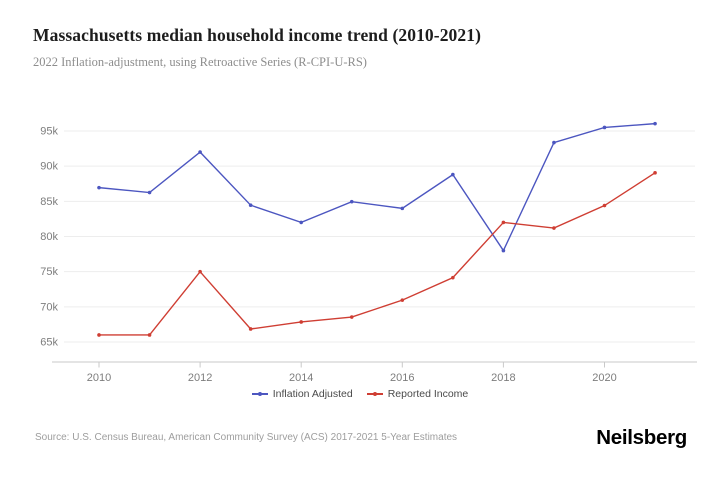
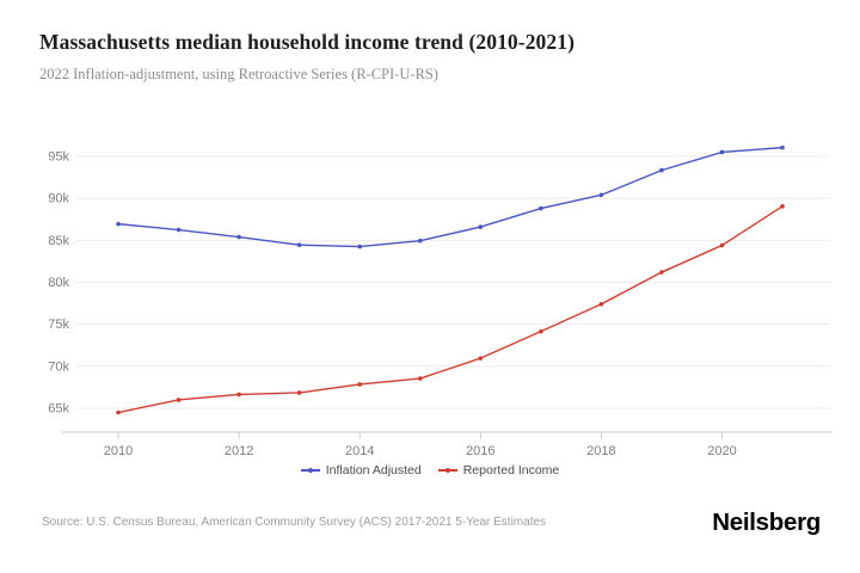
Reported Income/2010: 66k -> 64k
Inflation Adjusted/2012: 92k -> 85k
Reported Income/2012: 75k -> 67k
Inflation Adjusted/2014: 82k -> 84k
Inflation Adjusted/2016: 84k -> 87k
Inflation Adjusted/2018: 78k -> 90k
Reported Income/2018: 82k -> 77k
